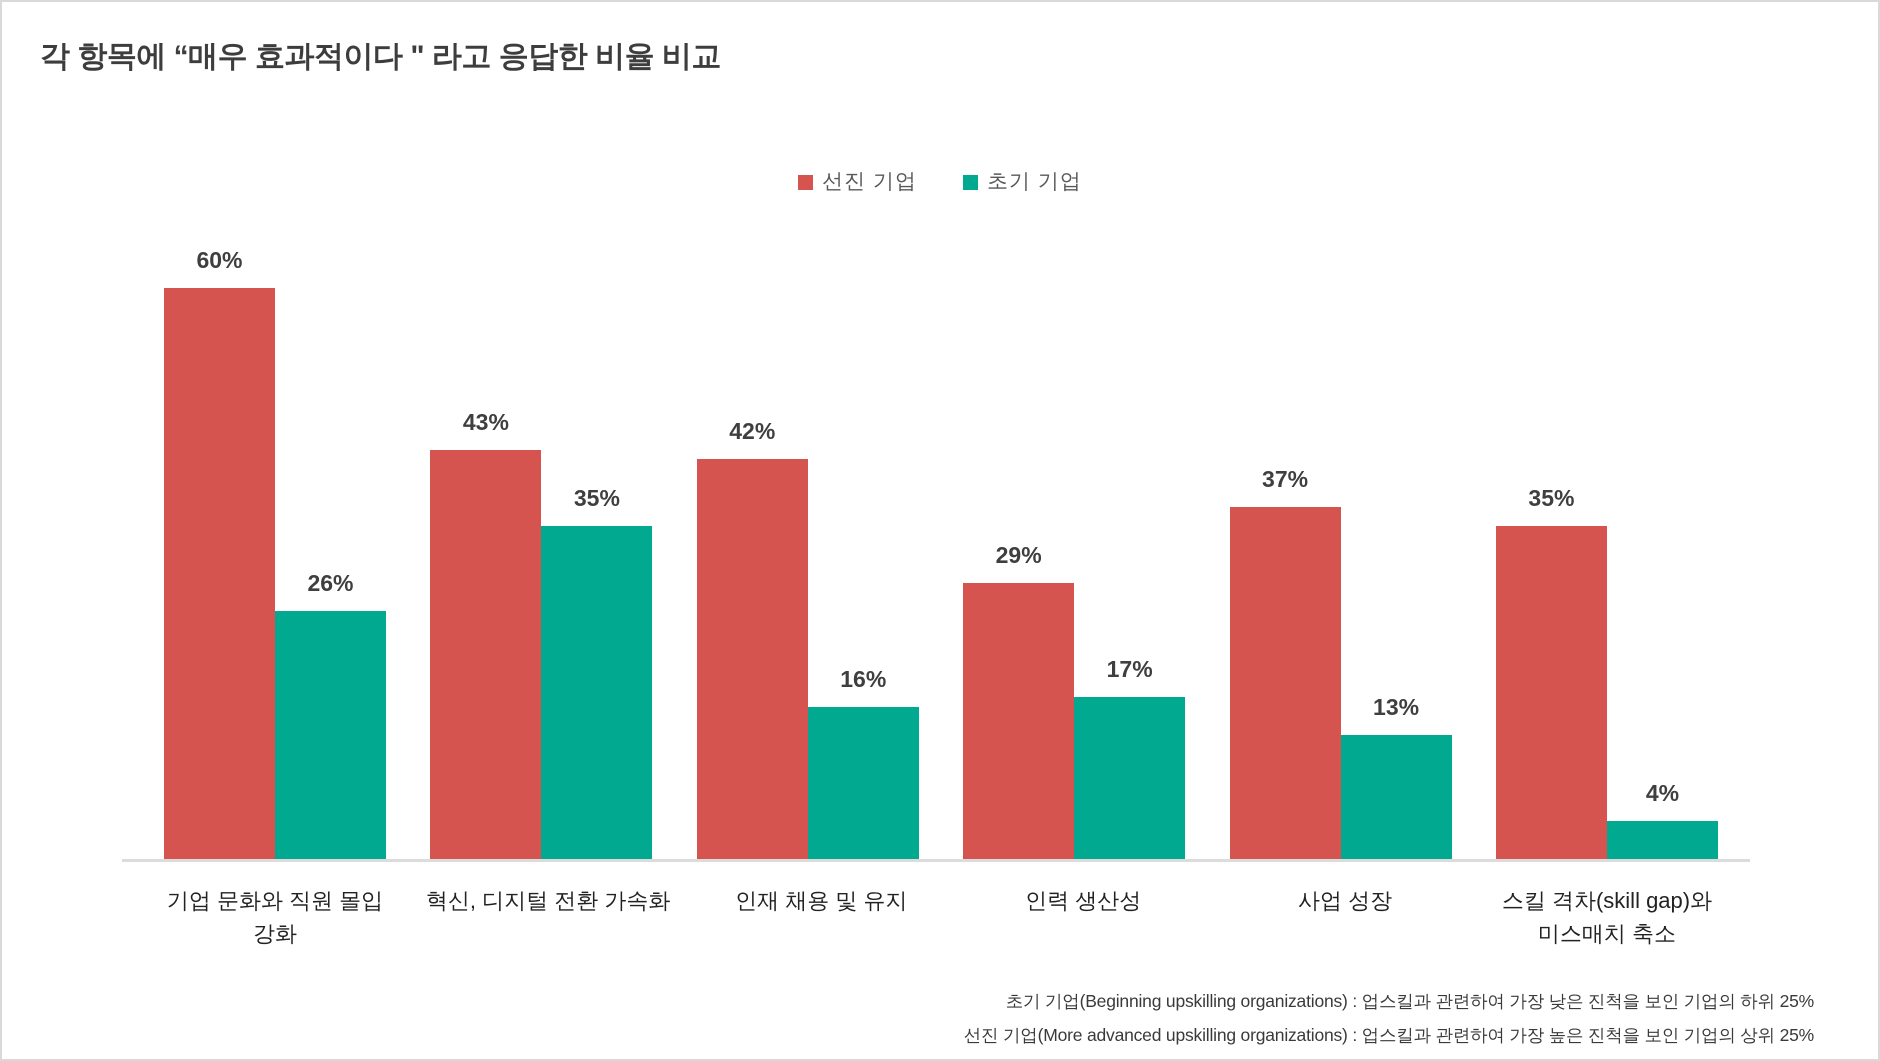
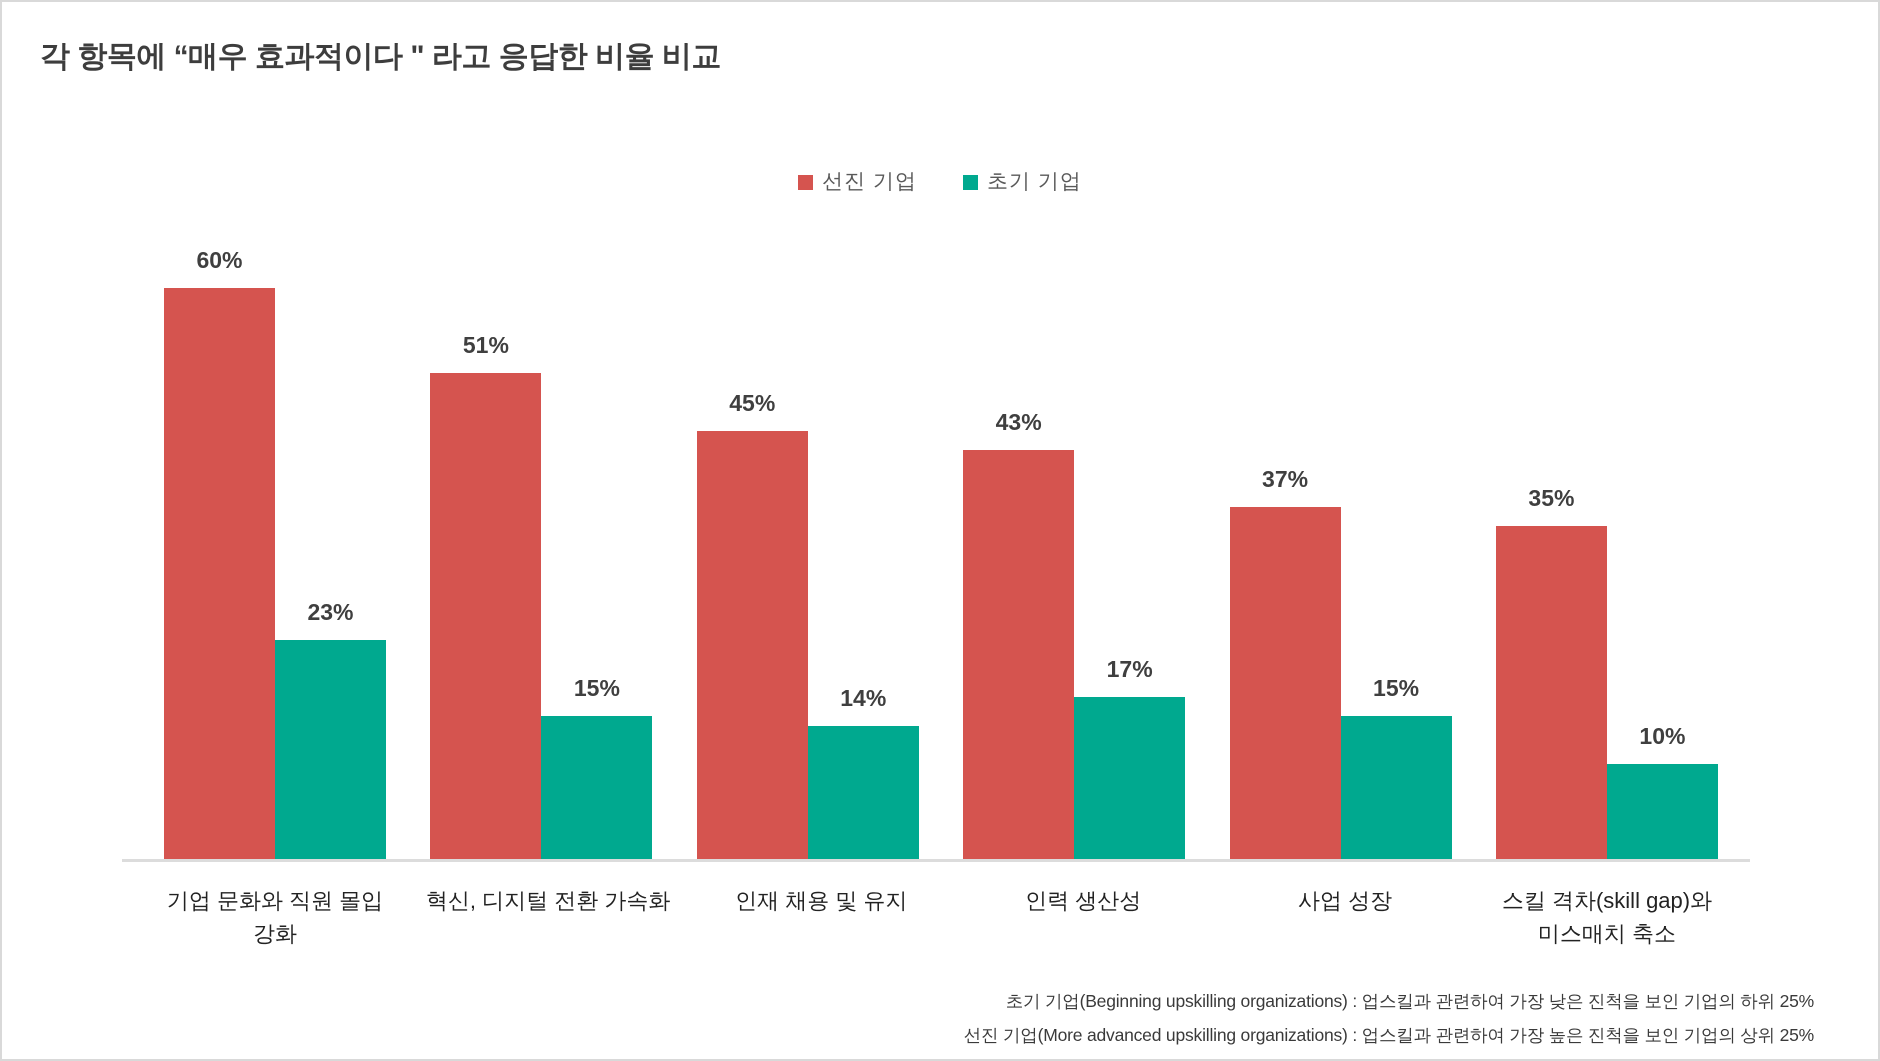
초기 기업/기업 문화와 직원 몰입 강화: 26% -> 23%
선진 기업/혁신, 디지털 전환 가속화: 43% -> 51%
초기 기업/혁신, 디지털 전환 가속화: 35% -> 15%
선진 기업/인재 채용 및 유지: 42% -> 45%
초기 기업/인재 채용 및 유지: 16% -> 14%
선진 기업/인력 생산성: 29% -> 43%
초기 기업/사업 성장: 13% -> 15%
초기 기업/스킬 격차(skill gap)와 미스매치 축소: 4% -> 10%
